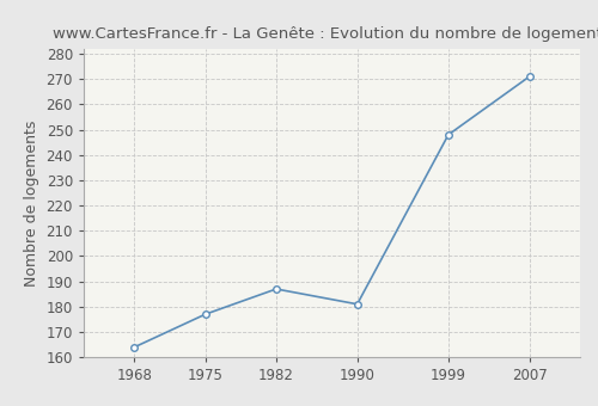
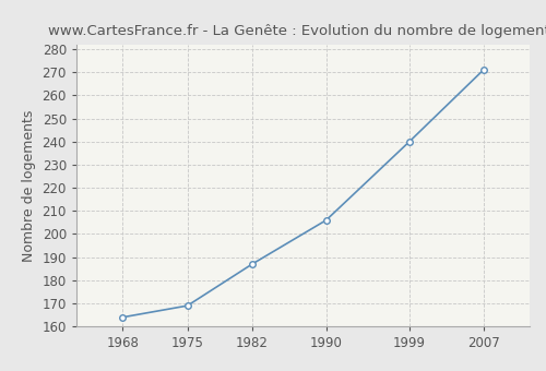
1975: 177 -> 169
1990: 181 -> 206
1999: 248 -> 240
